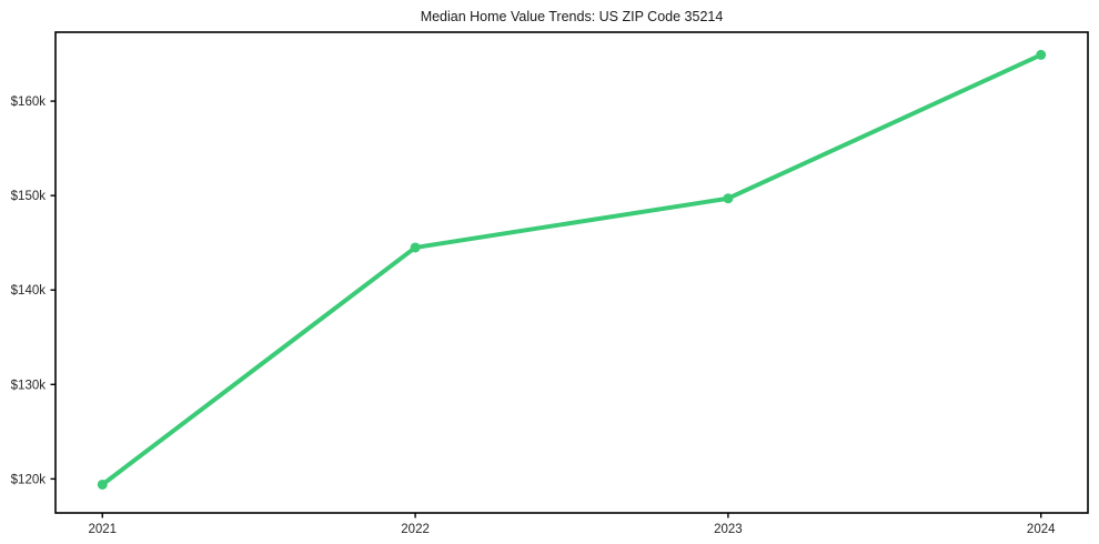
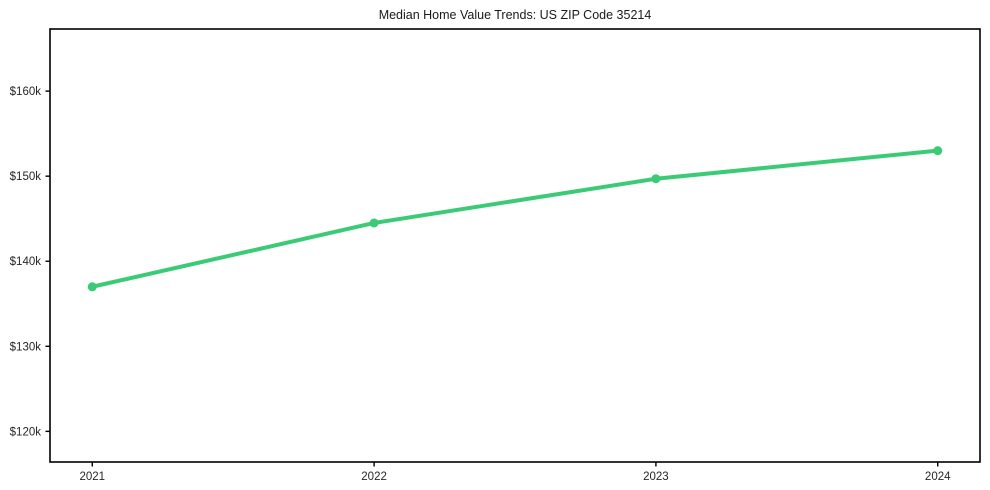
2021: $119k -> $137k
2024: $165k -> $153k
